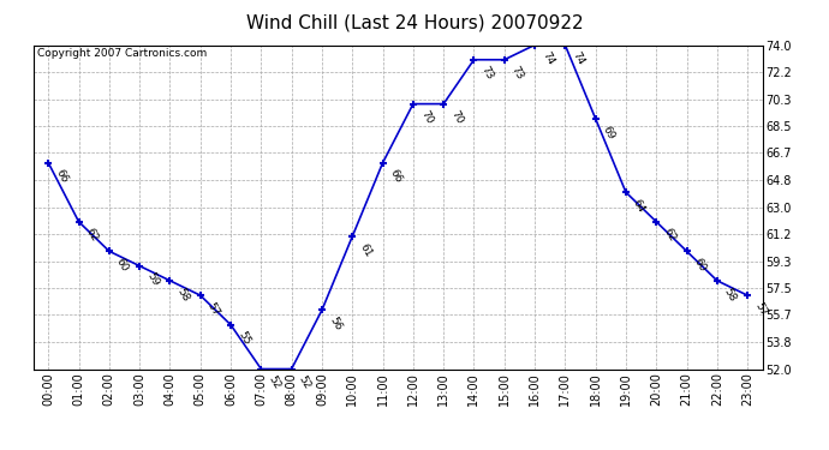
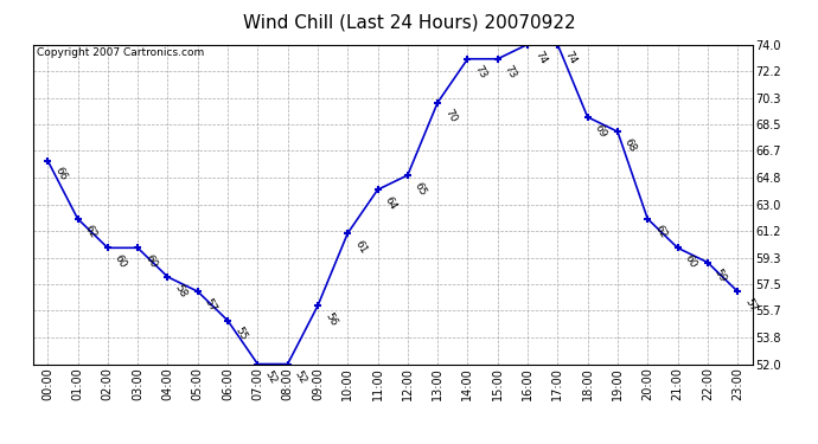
03:00: 59 -> 60
11:00: 66 -> 64
12:00: 70 -> 65
19:00: 64 -> 68
22:00: 58 -> 59
